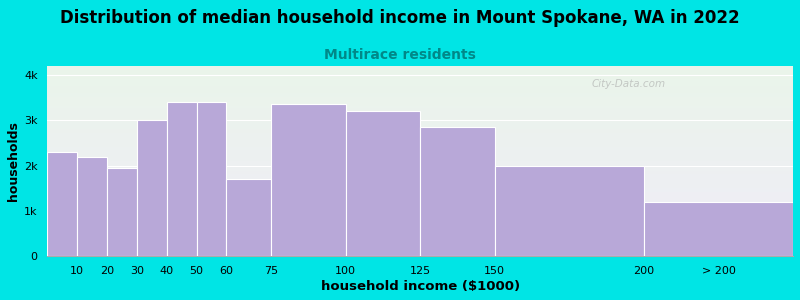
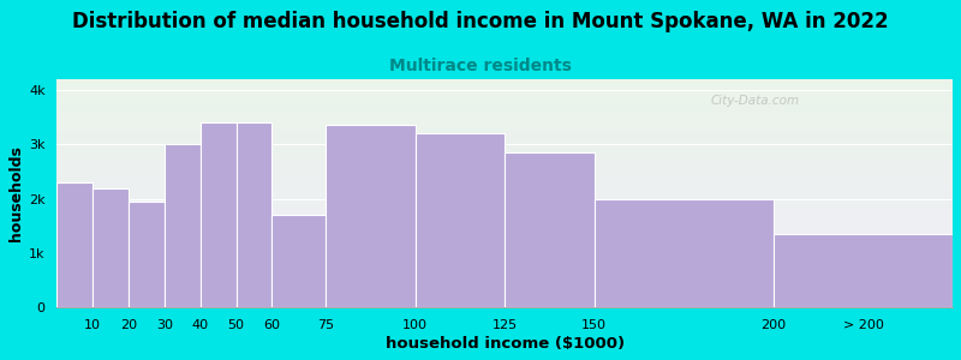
> 200: 1.20k -> 1.35k
